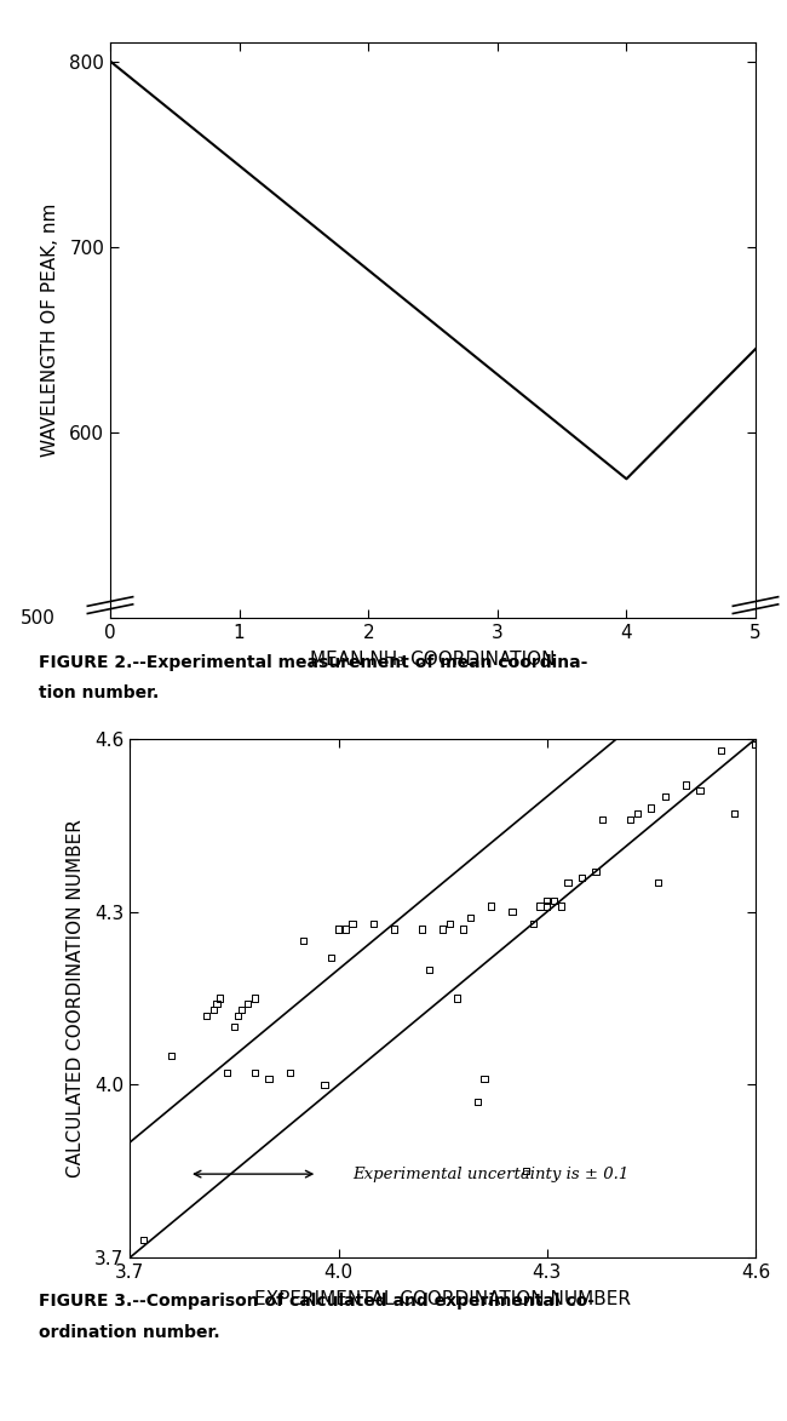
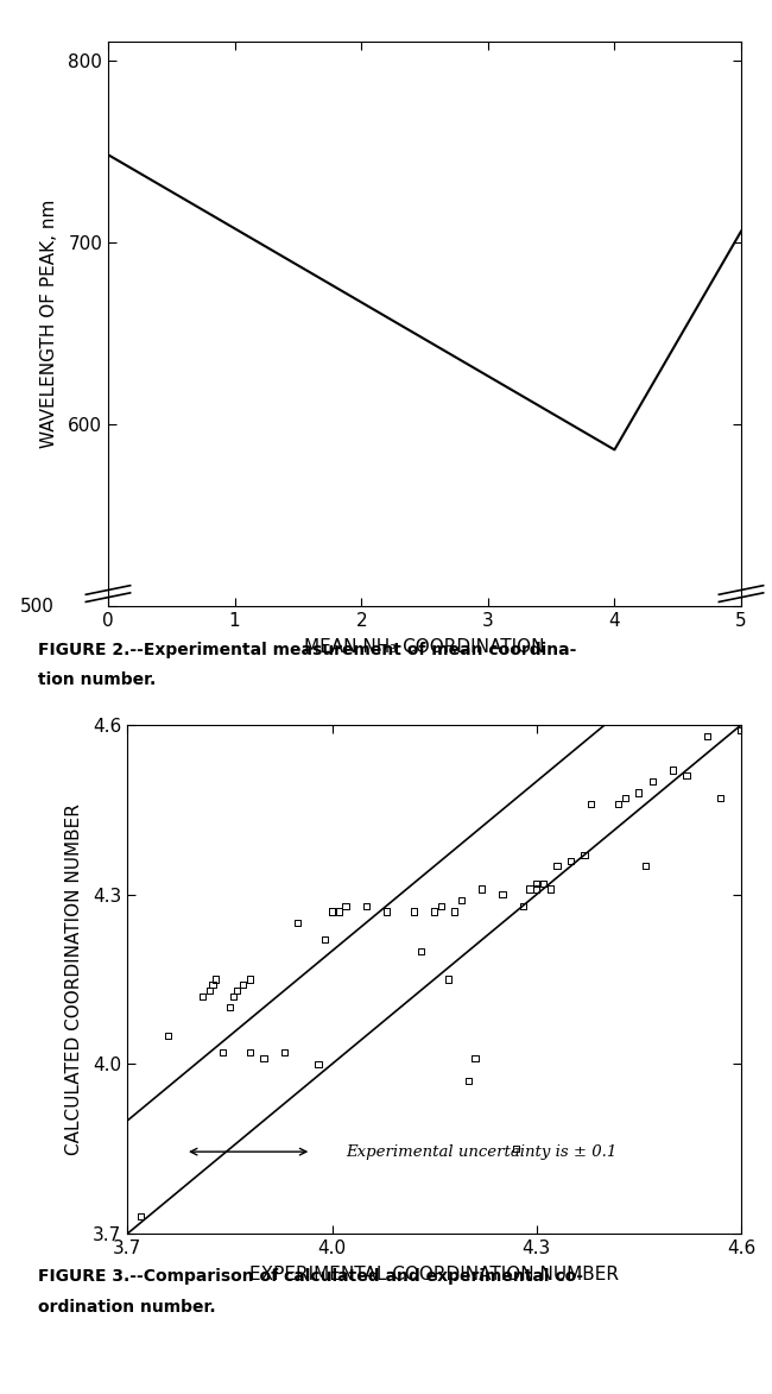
0: 800 -> 748
4: 575 -> 586
5: 645 -> 706
